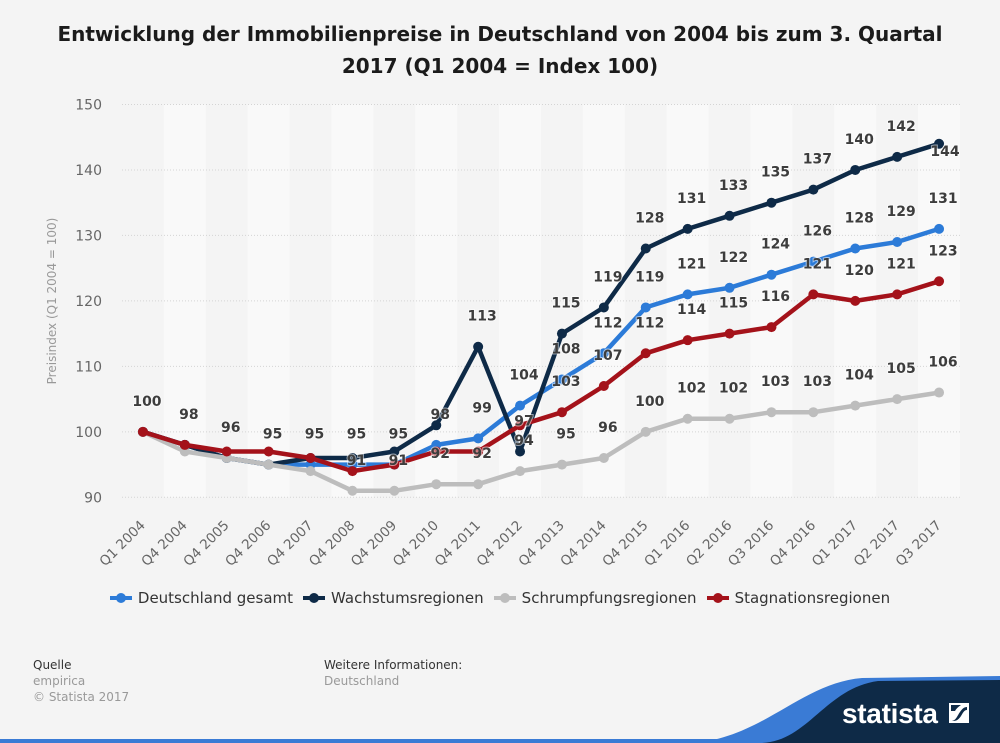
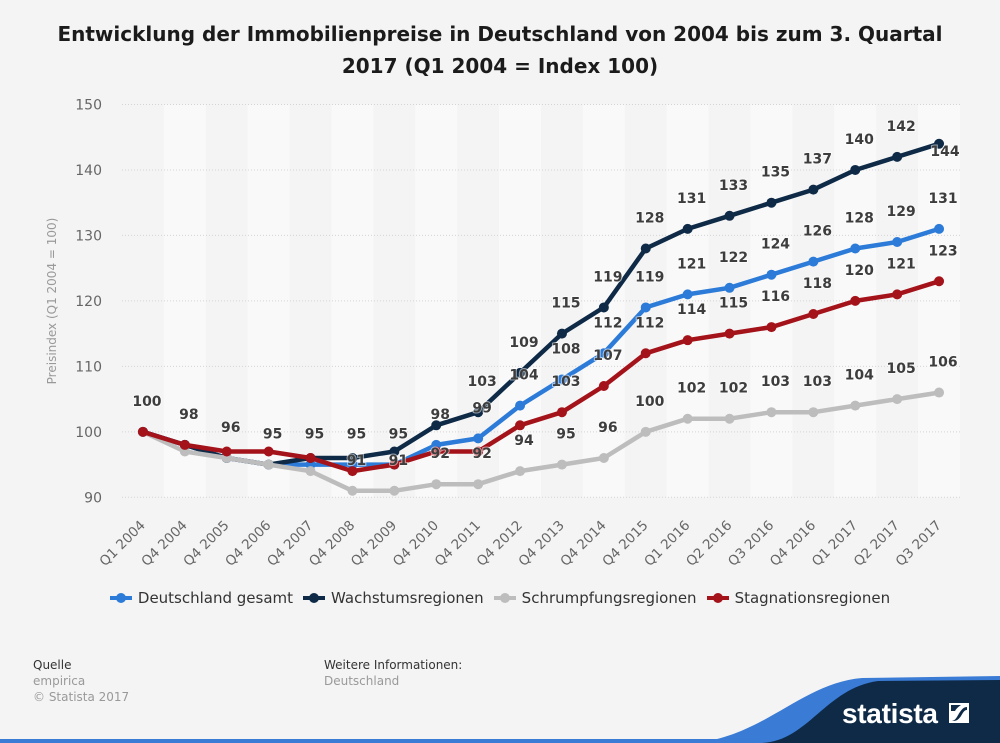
Wachstumsregionen/Q4 2011: 113 -> 103
Wachstumsregionen/Q4 2012: 97 -> 109
Stagnationsregionen/Q4 2016: 121 -> 118
